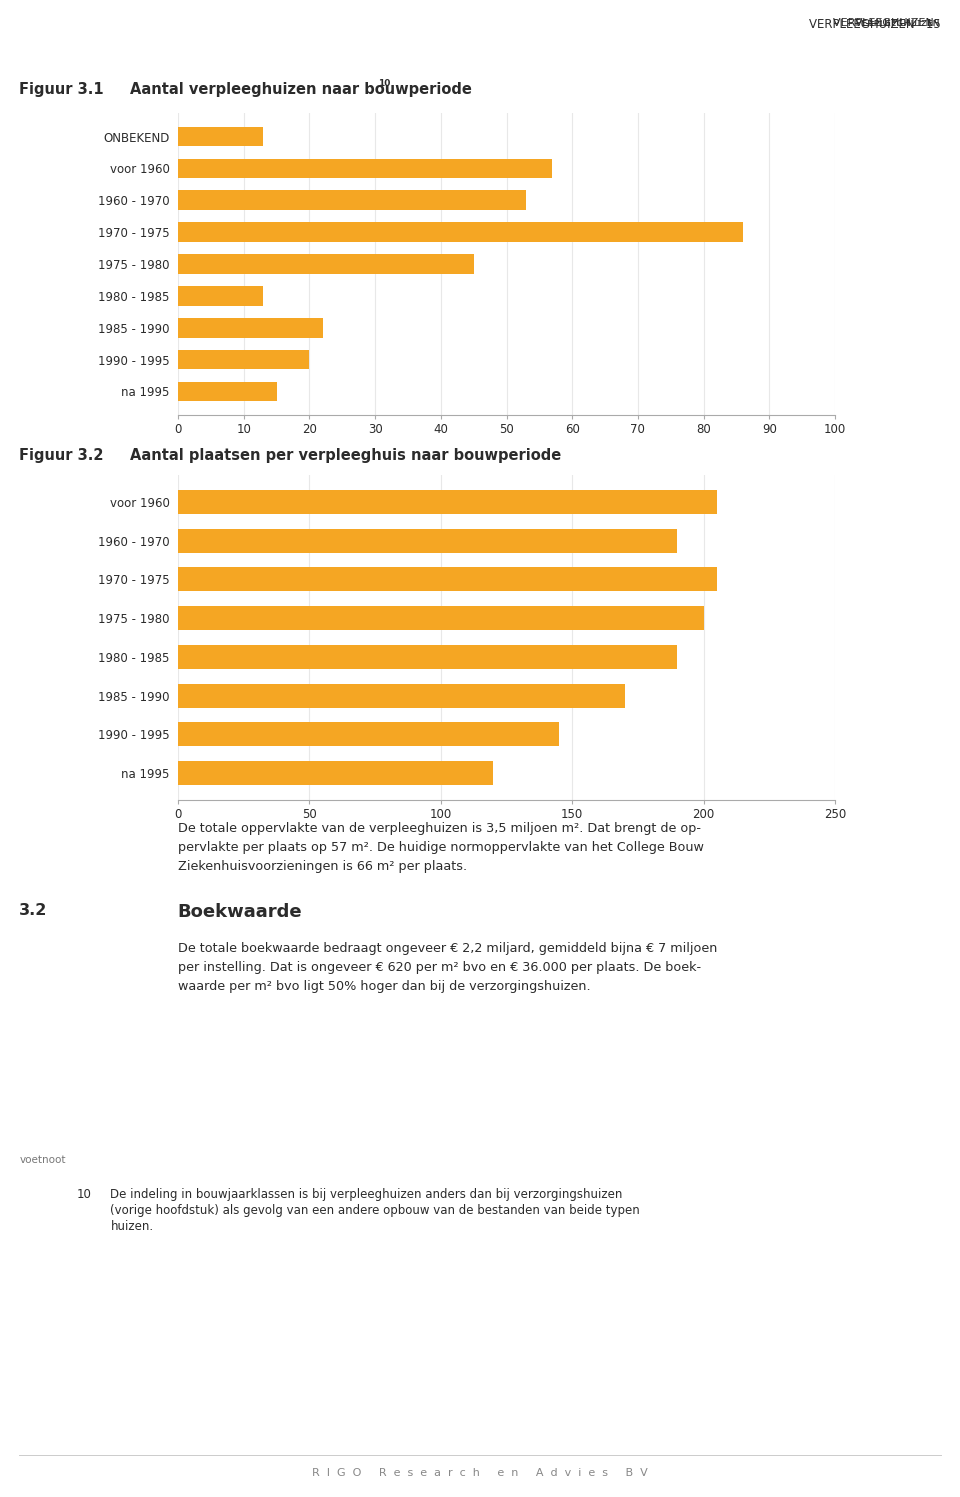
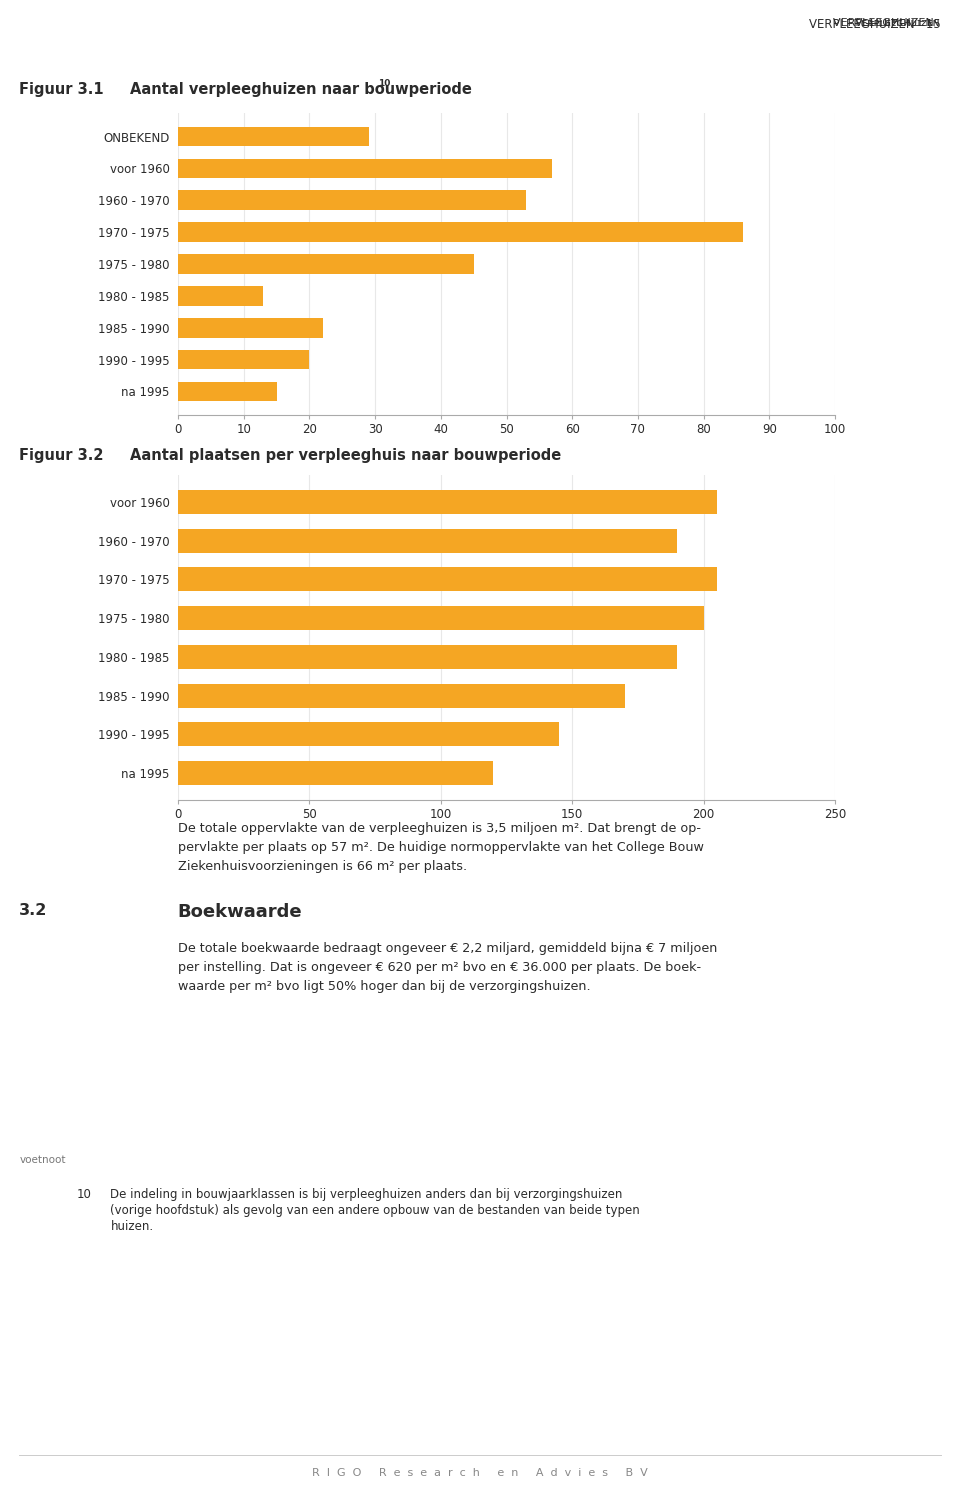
ONBEKEND: 13 -> 29
